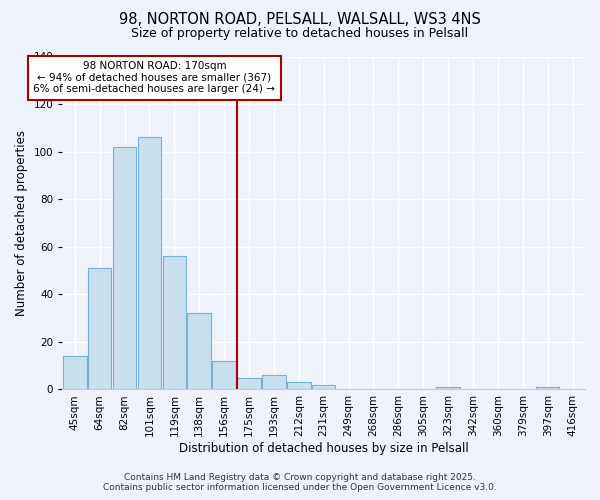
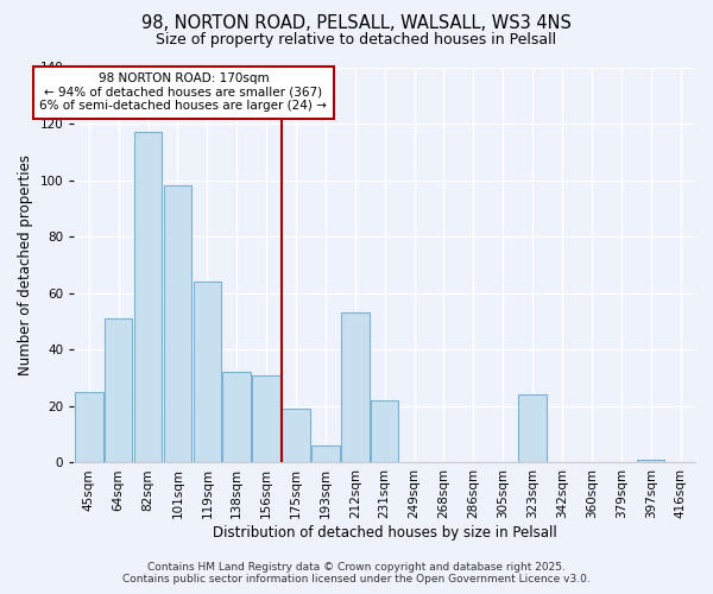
45sqm: 14 -> 25
82sqm: 102 -> 117
101sqm: 106 -> 98
119sqm: 56 -> 64
156sqm: 12 -> 31
175sqm: 5 -> 19
212sqm: 3 -> 53
231sqm: 2 -> 22
323sqm: 1 -> 24
